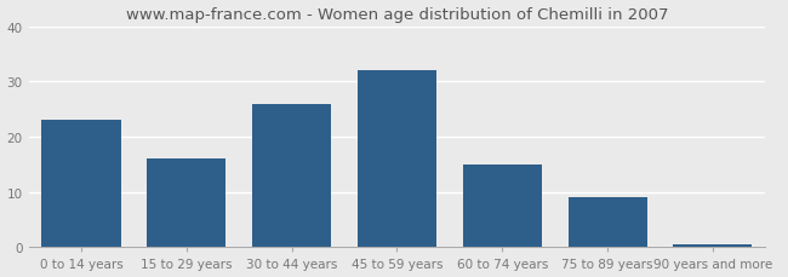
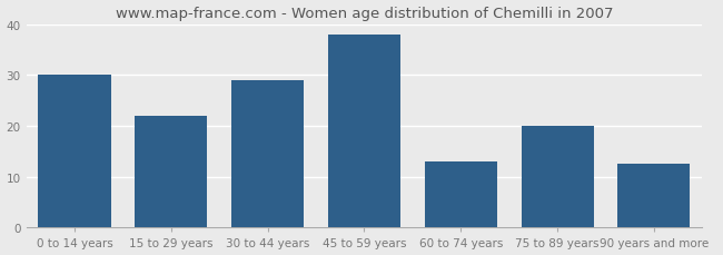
0 to 14 years: 23.0 -> 30.0
15 to 29 years: 16.0 -> 22.0
30 to 44 years: 26.0 -> 29.0
45 to 59 years: 32.0 -> 38.0
60 to 74 years: 15.0 -> 13.0
75 to 89 years: 9.0 -> 20.0
90 years and more: 0.5 -> 12.5
